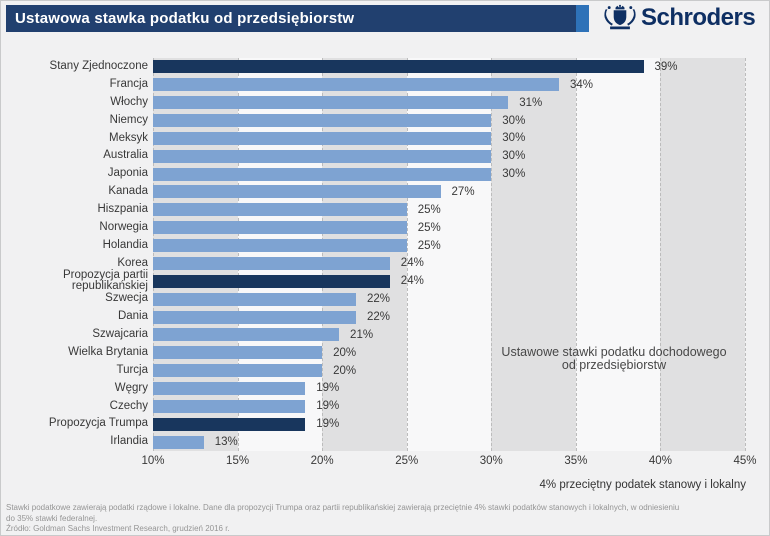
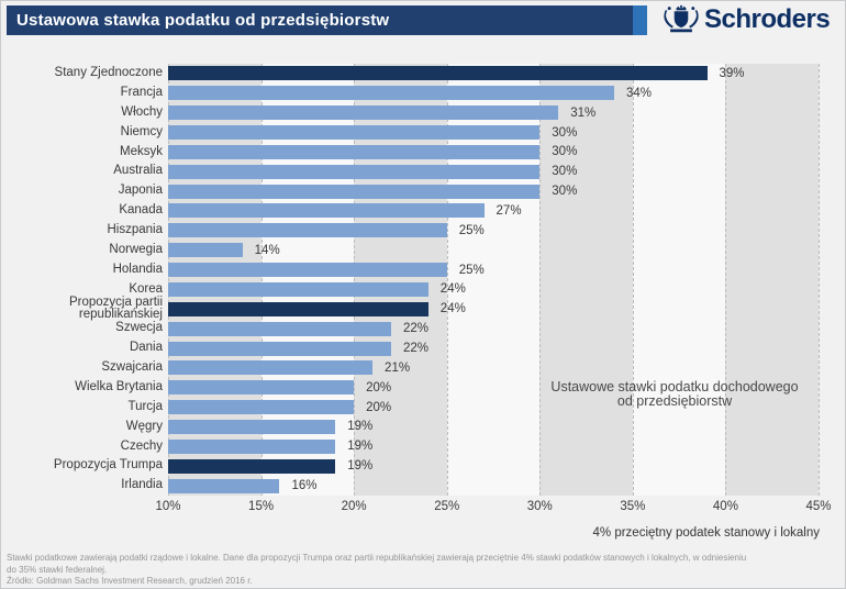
Norwegia: 25% -> 14%
Irlandia: 13% -> 16%
